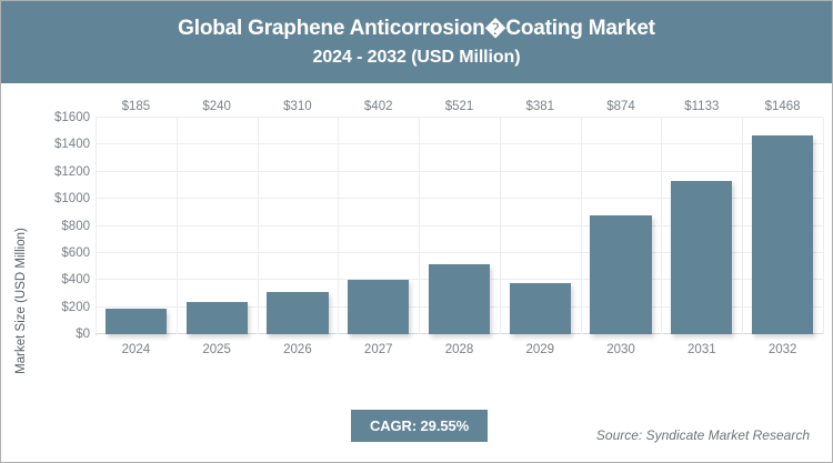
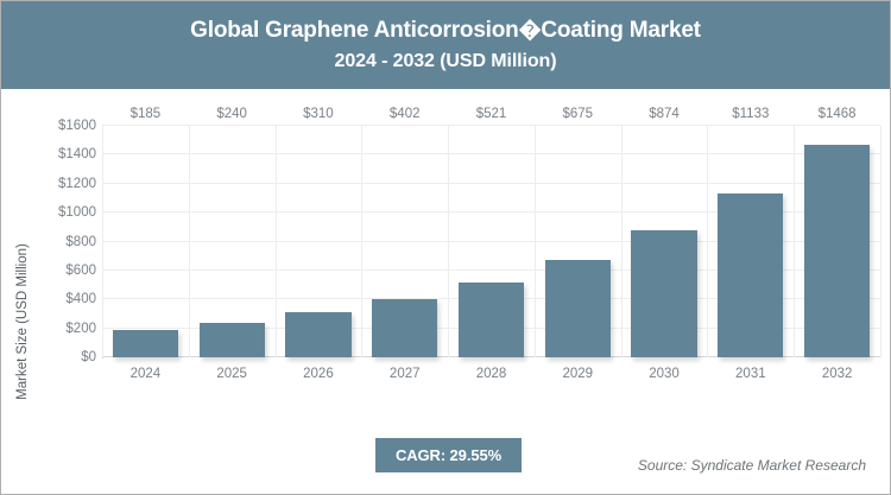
2029: $381 -> $675
